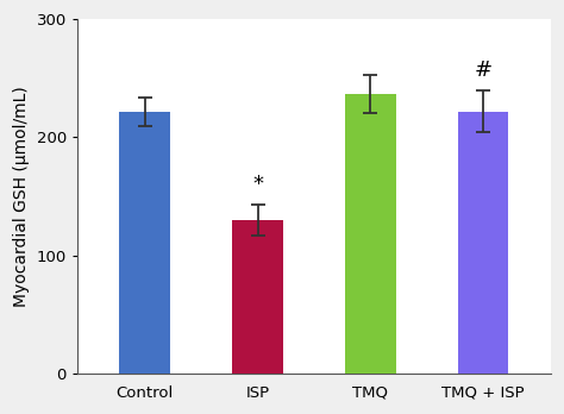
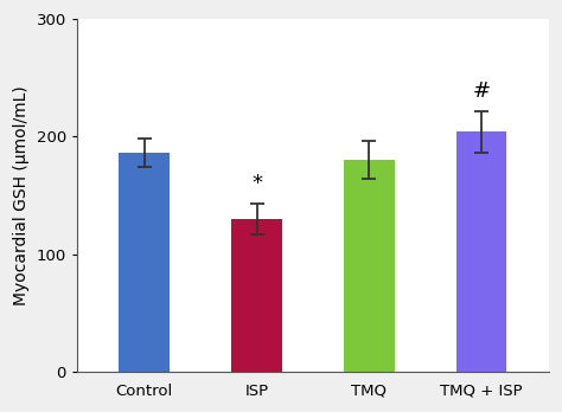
Control: 222 -> 186
TMQ: 237 -> 180
TMQ + ISP: 222 -> 204
